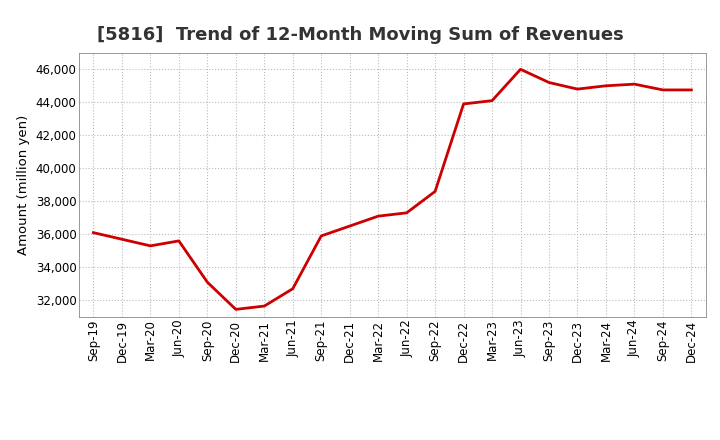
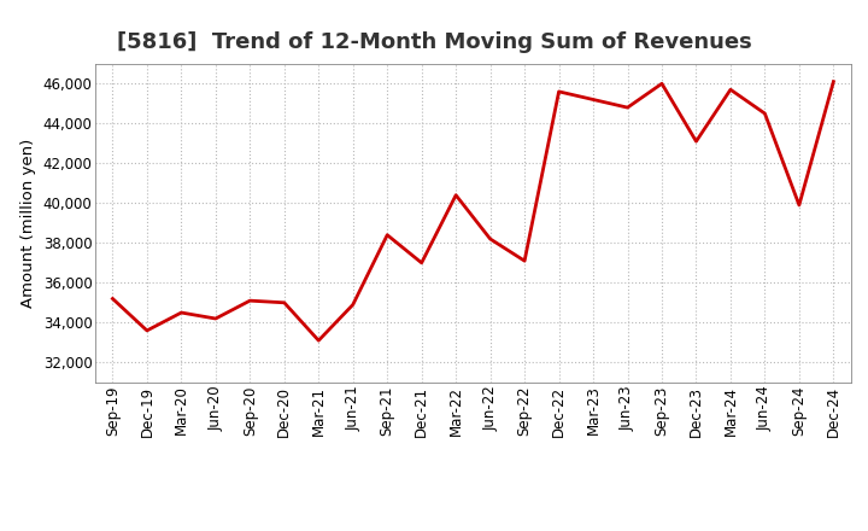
Sep-19: 36,100 -> 35,200
Dec-19: 35,700 -> 33,600
Mar-20: 35,300 -> 34,500
Jun-20: 35,600 -> 34,200
Sep-20: 33,100 -> 35,100
Dec-20: 31,400 -> 35,000
Mar-21: 31,600 -> 33,100
Jun-21: 32,700 -> 34,900
Sep-21: 35,900 -> 38,400
Dec-21: 36,500 -> 37,000
Mar-22: 37,100 -> 40,400
Jun-22: 37,300 -> 38,200
Sep-22: 38,600 -> 37,100
Dec-22: 43,900 -> 45,600
Mar-23: 44,100 -> 45,200
Jun-23: 46,000 -> 44,800
Sep-23: 45,200 -> 46,000
Dec-23: 44,800 -> 43,100
Mar-24: 45,000 -> 45,700
Jun-24: 45,100 -> 44,500
Sep-24: 44,800 -> 39,900
Dec-24: 44,800 -> 46,100
